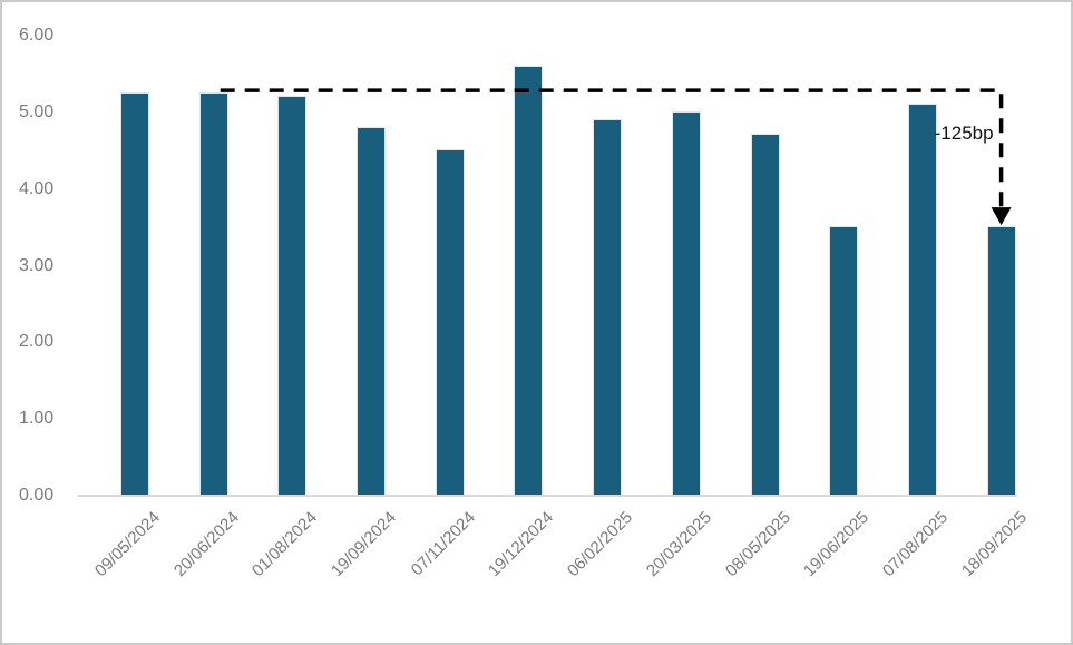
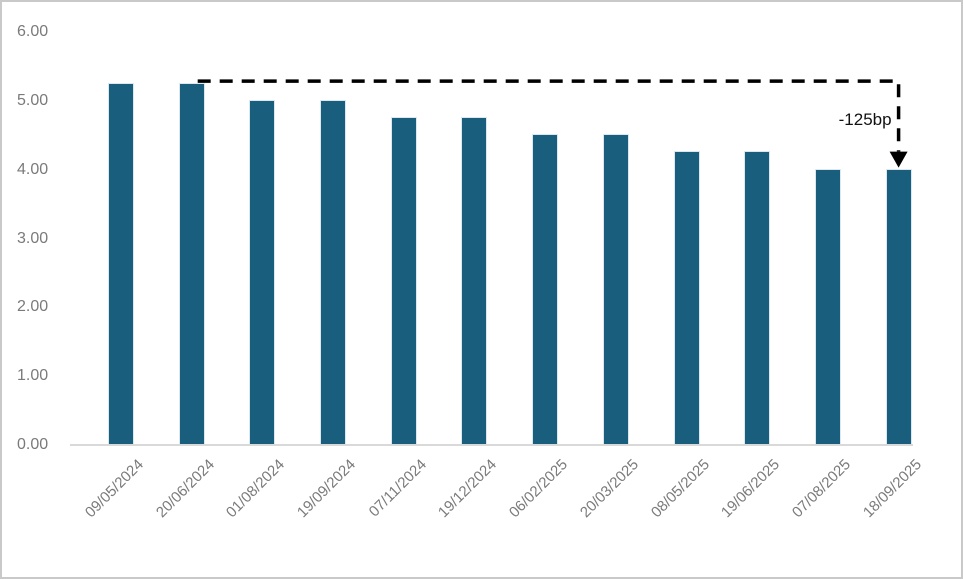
01/08/2024: 5.2 -> 5.0
19/09/2024: 4.8 -> 5.0
07/11/2024: 4.5 -> 4.8
19/12/2024: 5.6 -> 4.8
06/02/2025: 4.9 -> 4.5
20/03/2025: 5.0 -> 4.5
08/05/2025: 4.7 -> 4.2
19/06/2025: 3.5 -> 4.2
07/08/2025: 5.1 -> 4.0
18/09/2025: 3.5 -> 4.0
